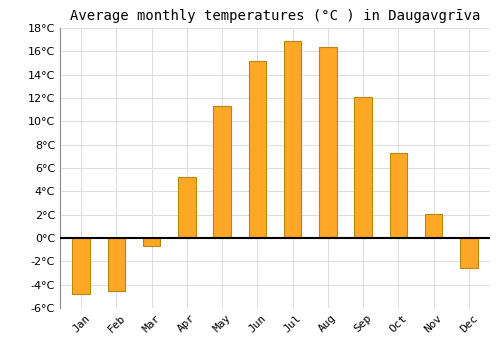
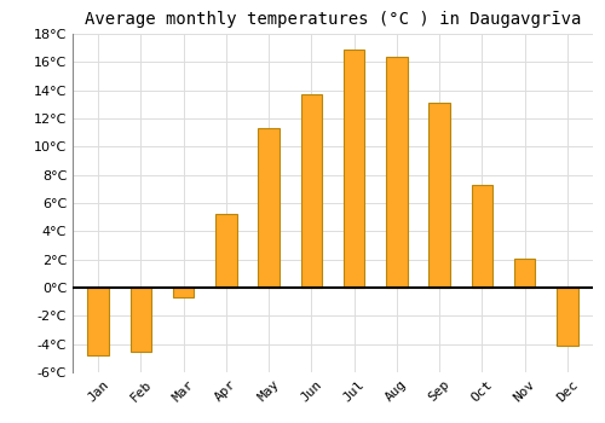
Jun: 15.2°C -> 13.7°C
Sep: 12.1°C -> 13.1°C
Dec: -2.6°C -> -4.1°C
